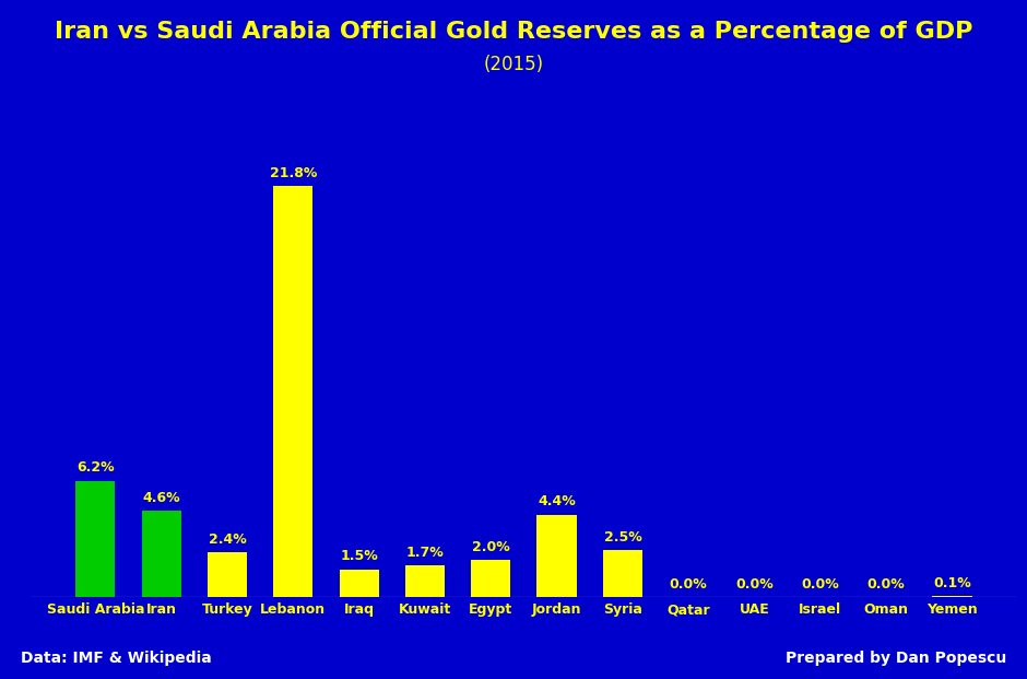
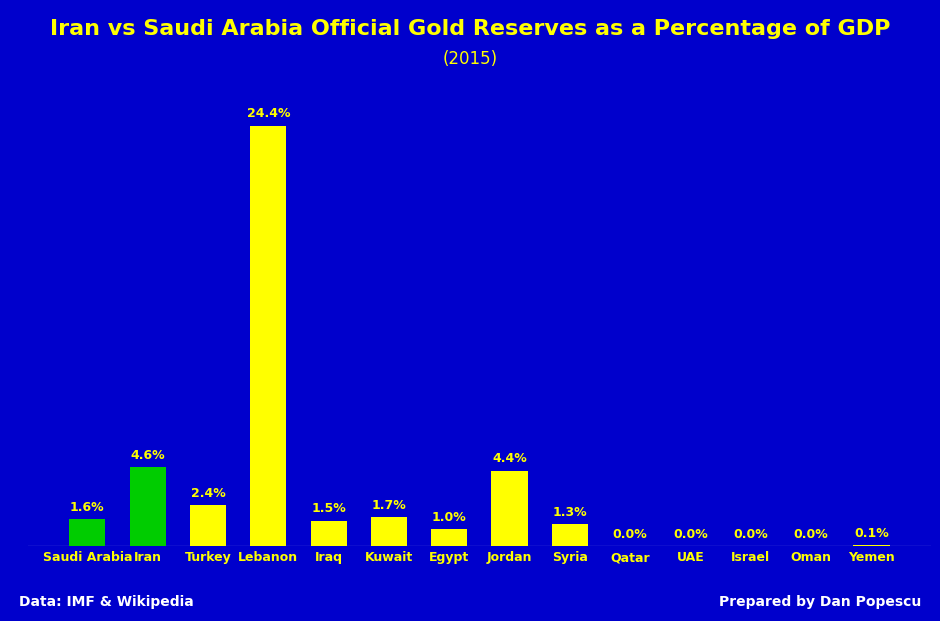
Saudi Arabia: 6.2% -> 1.6%
Lebanon: 21.8% -> 24.4%
Egypt: 2.0% -> 1.0%
Syria: 2.5% -> 1.3%
